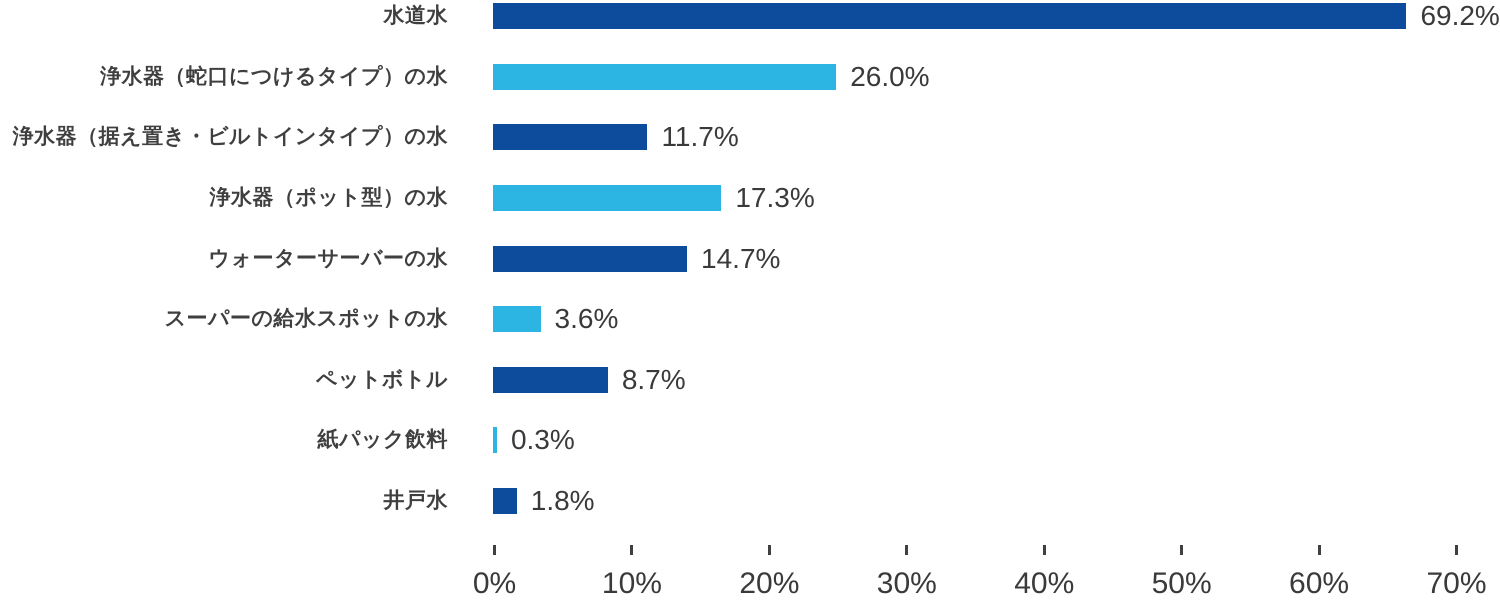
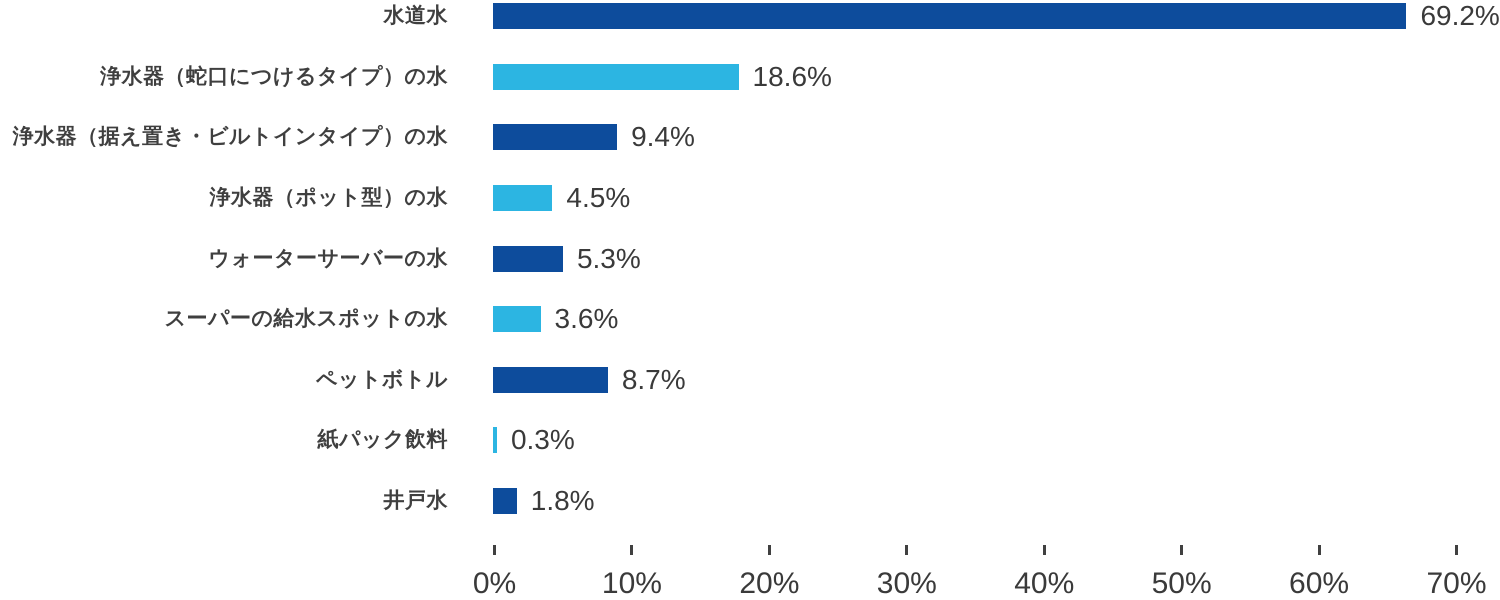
浄水器（蛇口につけるタイプ）の水: 26.0% -> 18.6%
浄水器（据え置き・ビルトインタイプ）の水: 11.7% -> 9.4%
浄水器（ポット型）の水: 17.3% -> 4.5%
ウォーターサーバーの水: 14.7% -> 5.3%
